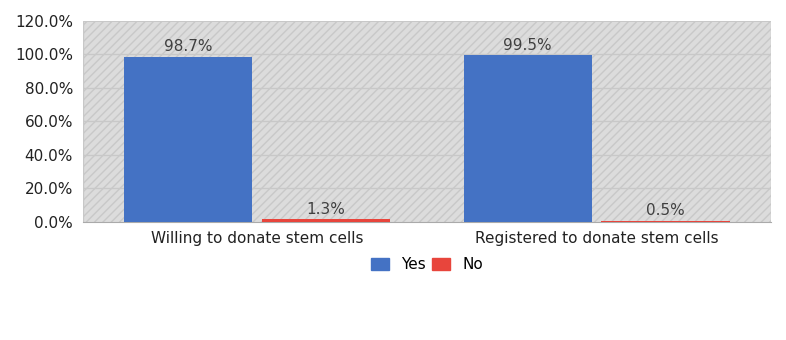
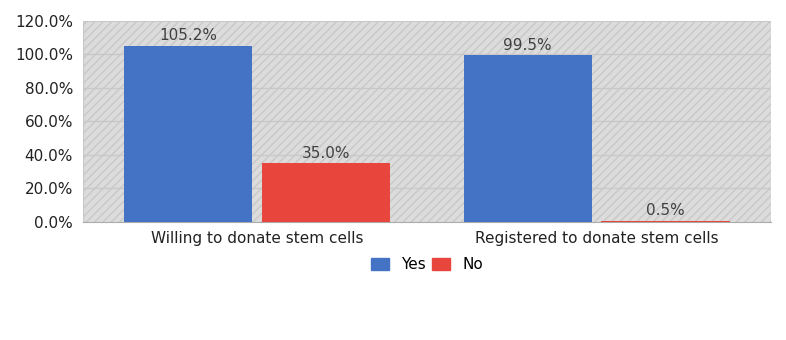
Yes/Willing to donate stem cells: 98.7% -> 105.2%
No/Willing to donate stem cells: 1.3% -> 35.0%
